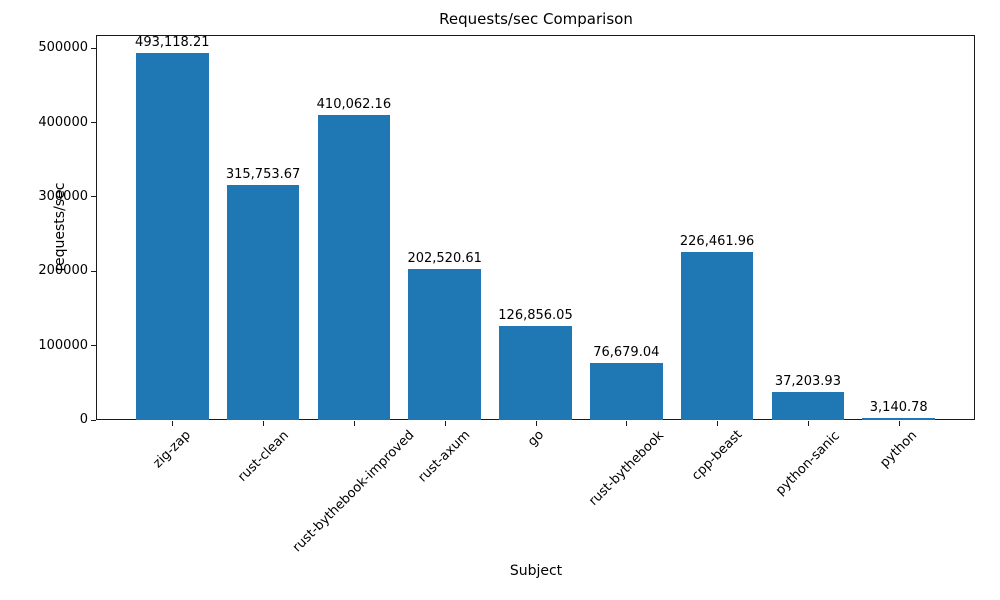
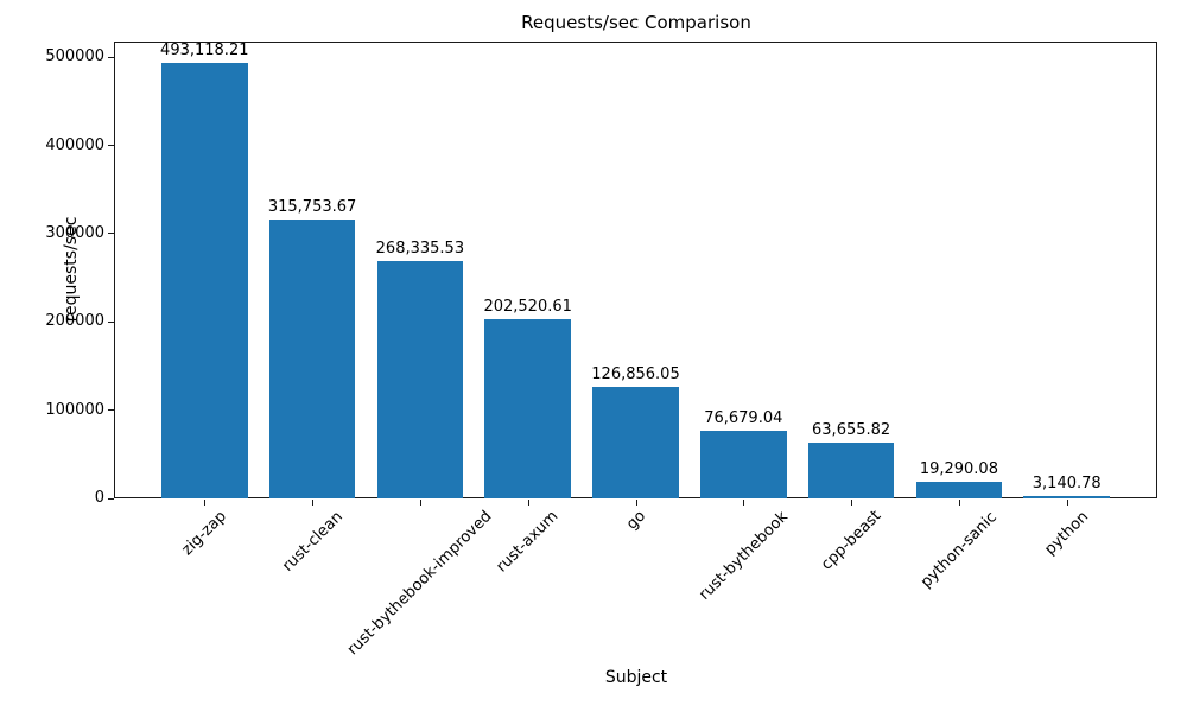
rust-bythebook-improved: 410,062.16 -> 268,335.53
cpp-beast: 226,461.96 -> 63,655.82
python-sanic: 37,203.93 -> 19,290.08
